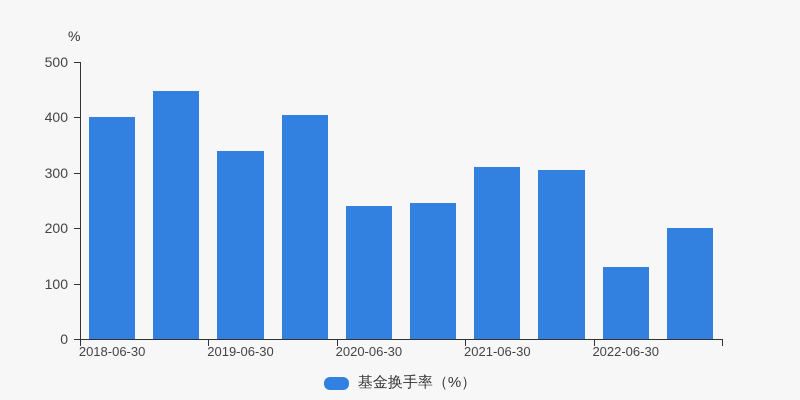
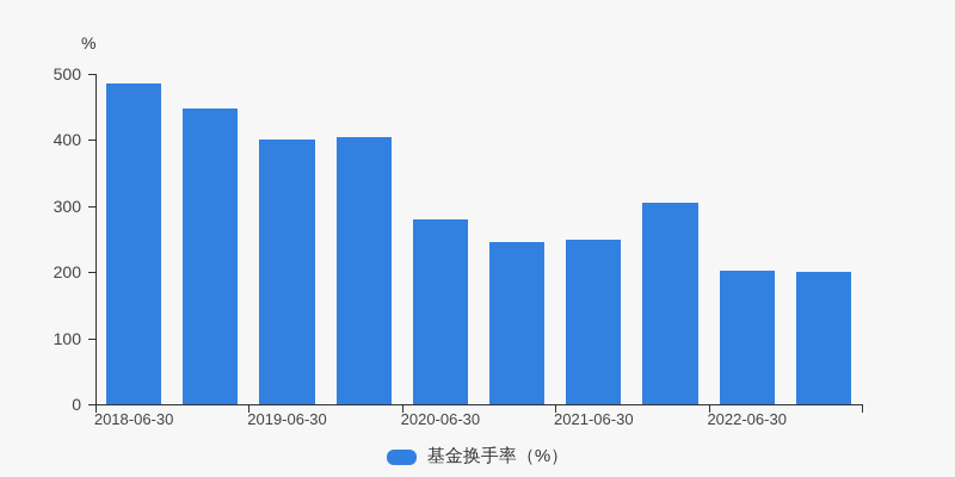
2018-06-30: 400 -> 480
2019-06-30: 340 -> 400
2020-06-30: 240 -> 280
2021-06-30: 310 -> 250
2022-06-30: 130 -> 200
